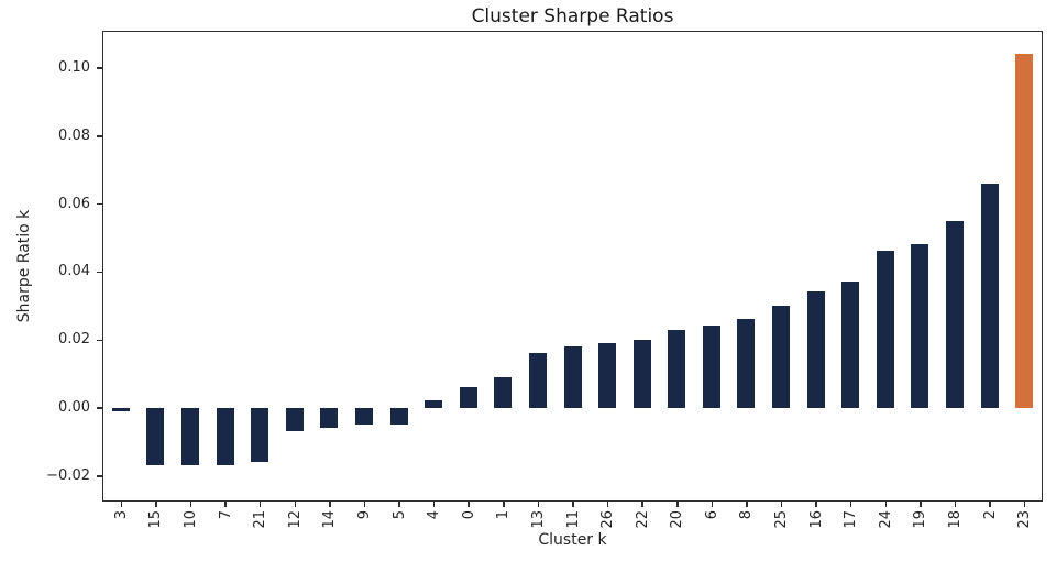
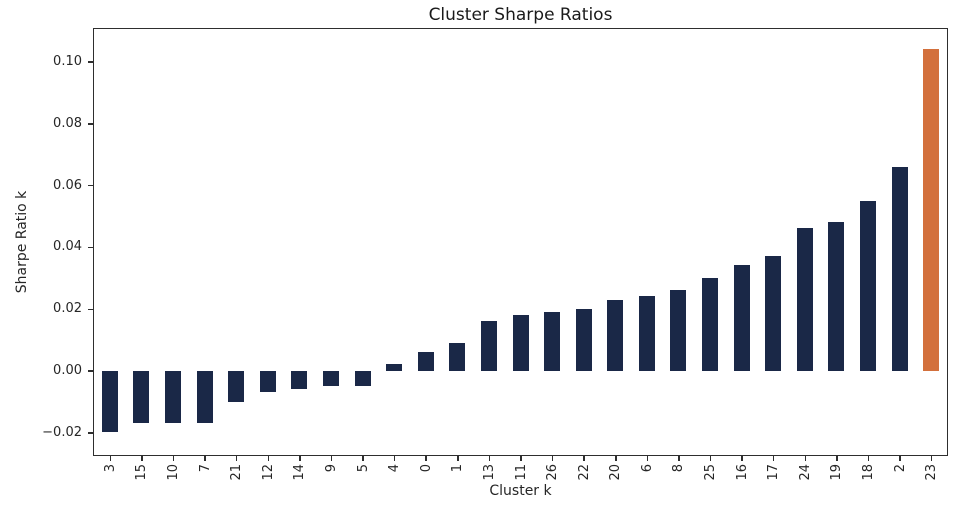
3: -0.001 -> -0.020
21: -0.016 -> -0.010
